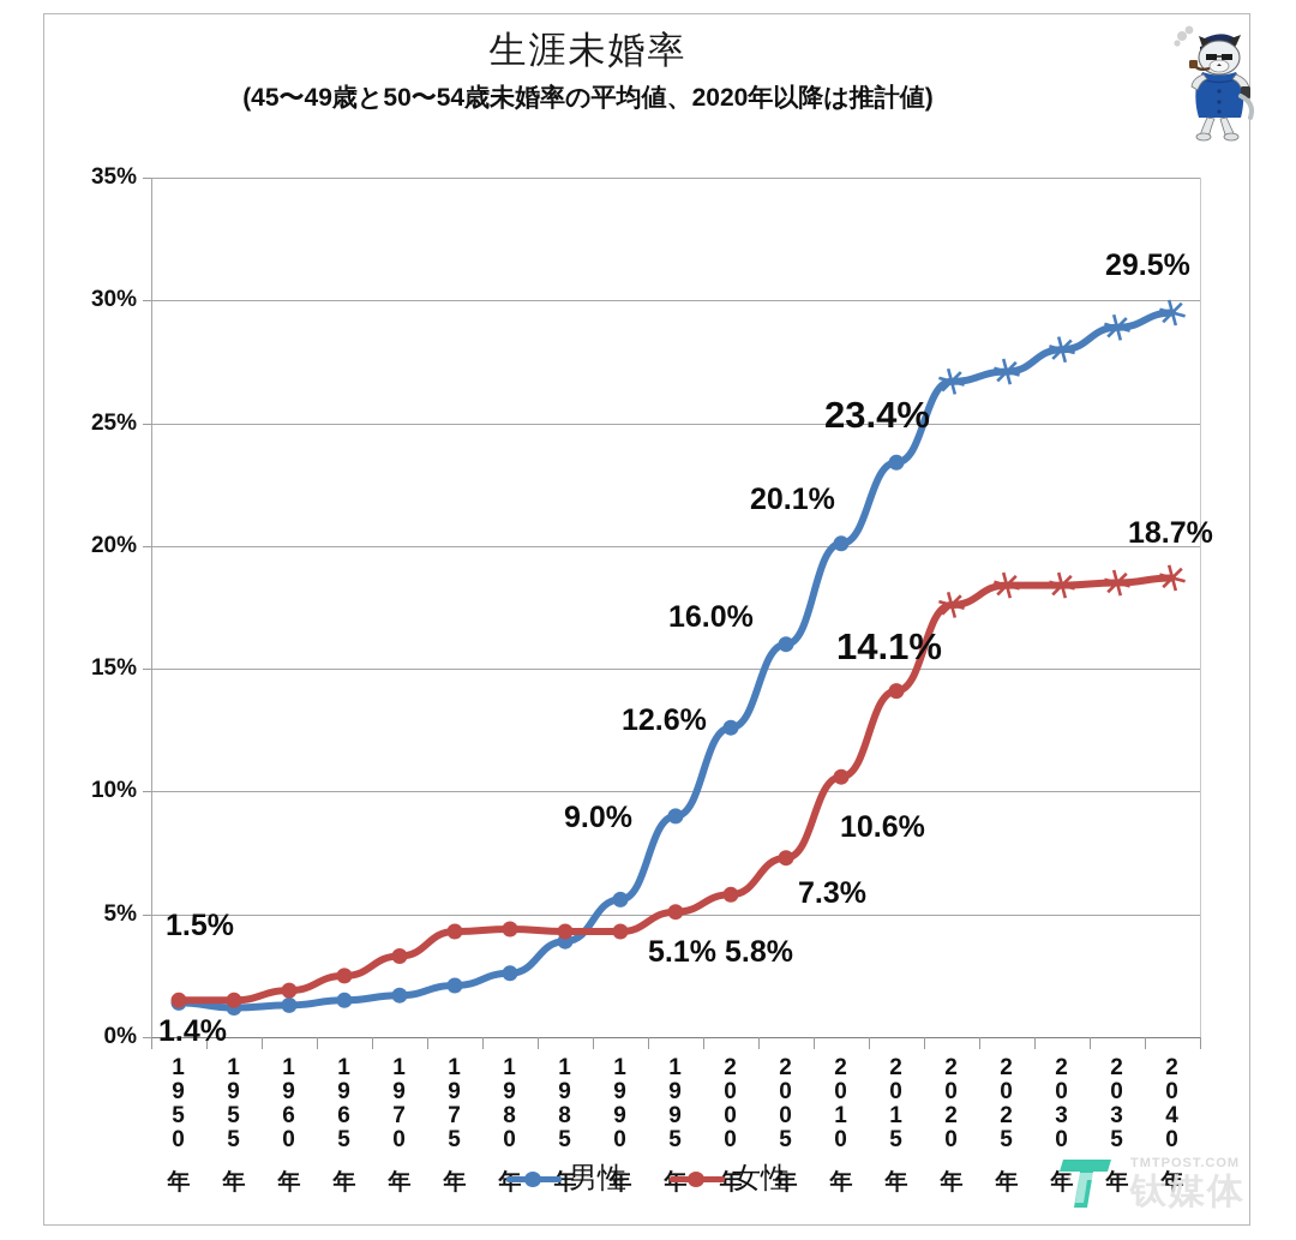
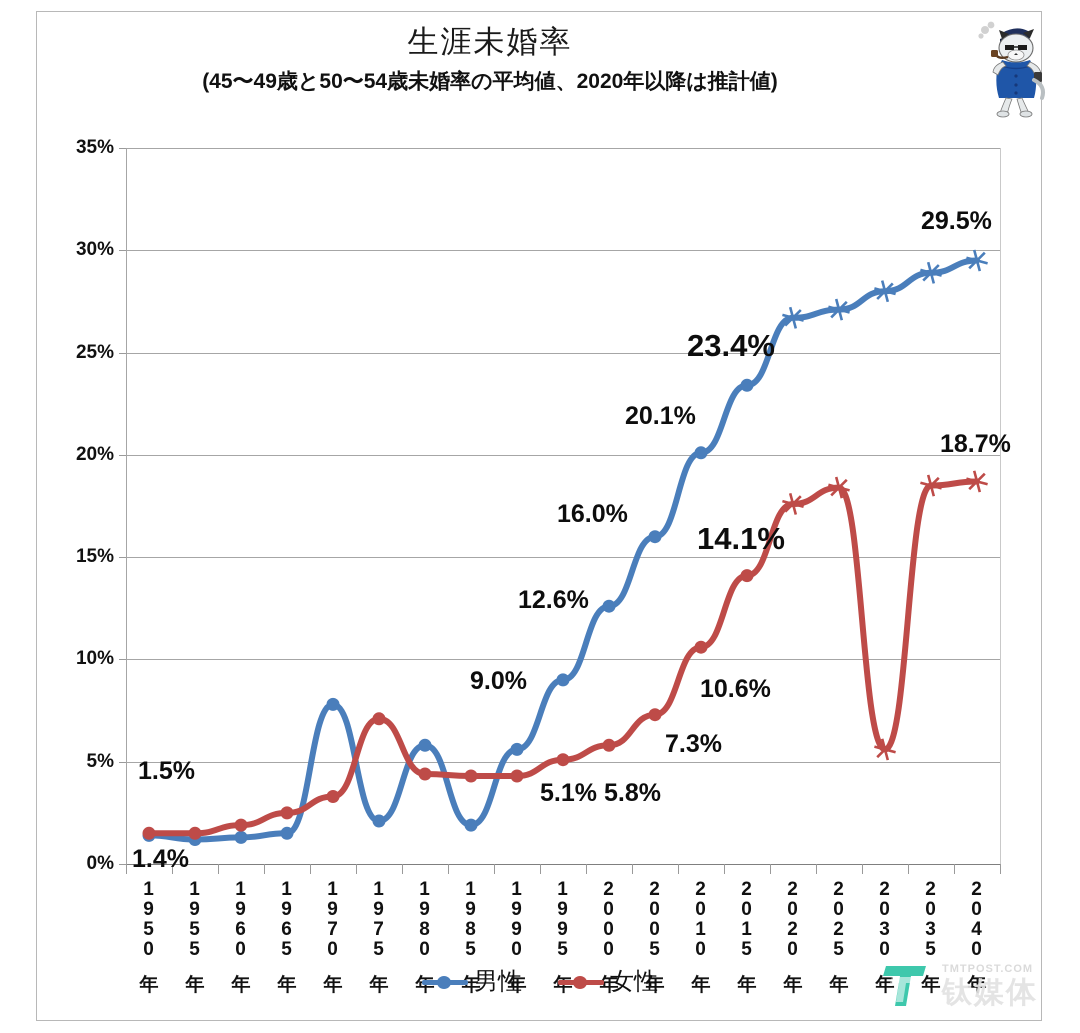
男性/1970年: 1.7% -> 7.8%
女性/1975年: 4.3% -> 7.1%
男性/1980年: 2.6% -> 5.8%
男性/1985年: 3.9% -> 1.9%
女性/2030年: 18.4% -> 5.6%
